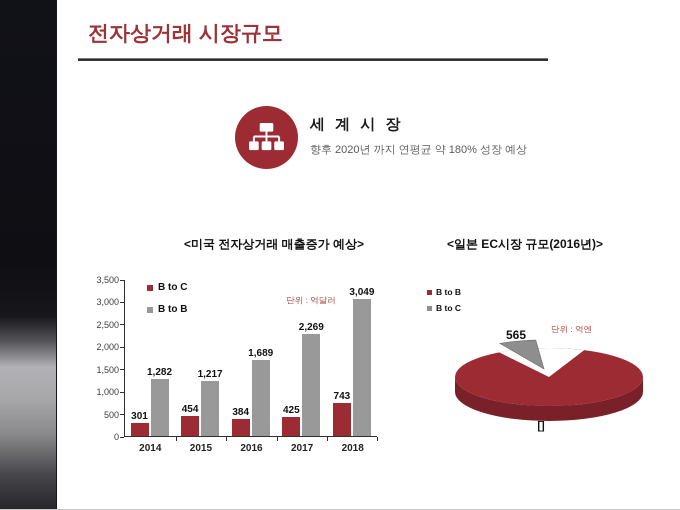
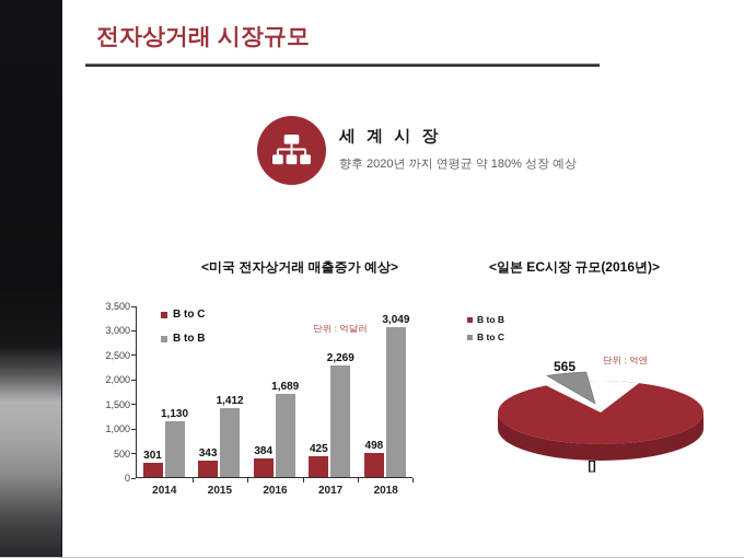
<미국 전자상거래 매출증가 예상>/B to B/2014: 1,282 -> 1,130
<미국 전자상거래 매출증가 예상>/B to C/2015: 454 -> 343
<미국 전자상거래 매출증가 예상>/B to B/2015: 1,217 -> 1,412
<미국 전자상거래 매출증가 예상>/B to C/2018: 743 -> 498
